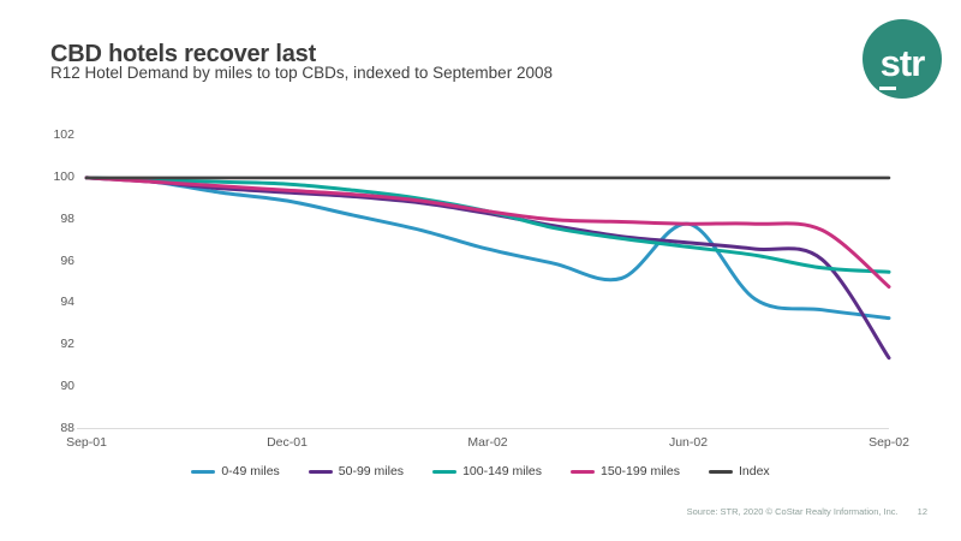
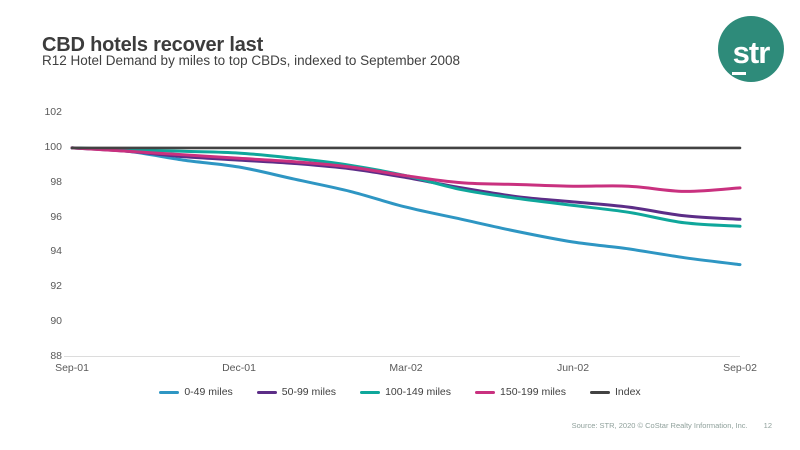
0-49 miles/Jun-02: 97.8 -> 94.6
50-99 miles/Sep-02: 91.4 -> 95.9
150-199 miles/Sep-02: 94.8 -> 97.7
